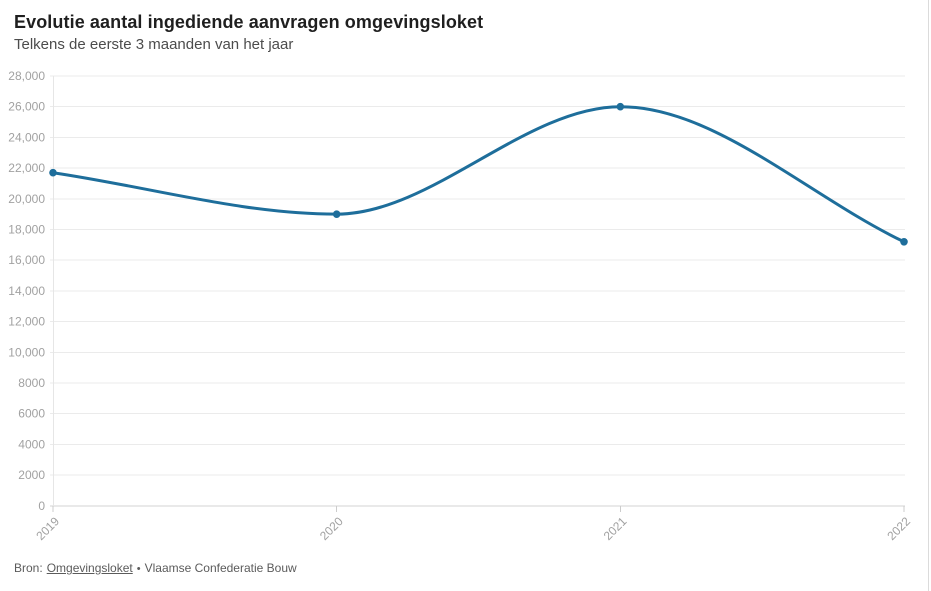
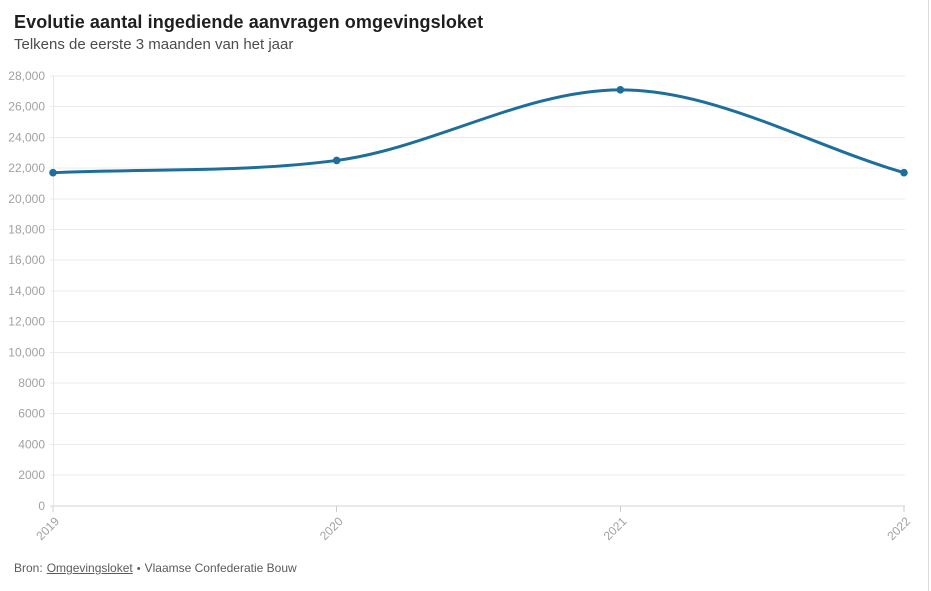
2020: 19000 -> 22500
2021: 26000 -> 27100
2022: 17200 -> 21700
